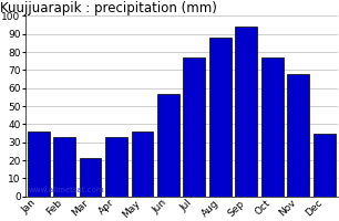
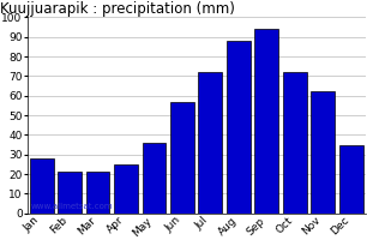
Jan: 36 -> 28
Feb: 33 -> 21
Apr: 33 -> 25
Jul: 77 -> 72
Oct: 77 -> 72
Nov: 68 -> 62
